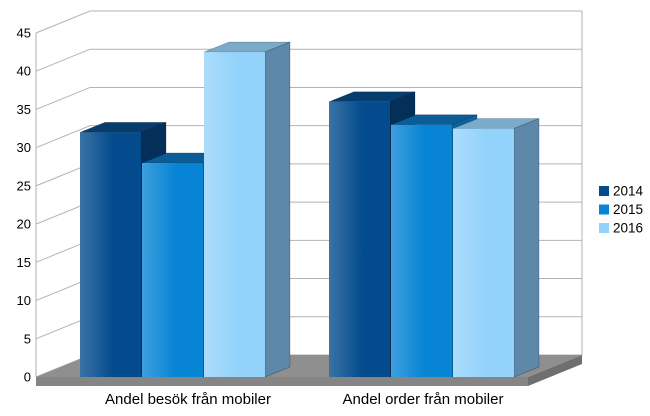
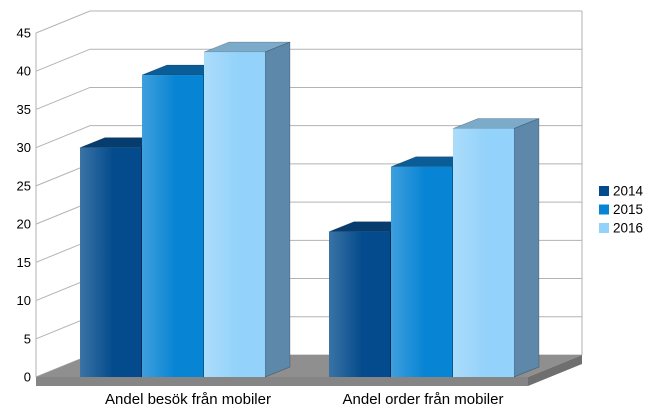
2014/Andel besök från mobiler: 32 -> 30
2015/Andel besök från mobiler: 28 -> 40
2014/Andel order från mobiler: 36 -> 19
2015/Andel order från mobiler: 33 -> 28
